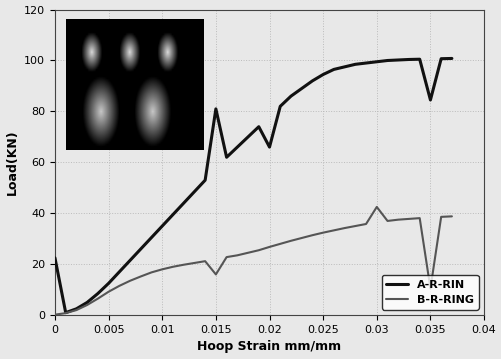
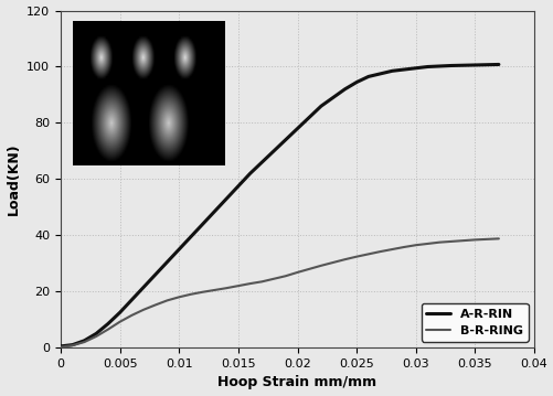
A-R-RIN/0: 22.5 -> 0.5
A-R-RIN/0.015: 81.0 -> 57.5
B-R-RING/0.015: 16.0 -> 22.0
A-R-RIN/0.02: 66.0 -> 78.0
B-R-RING/0.03: 42.5 -> 36.5
A-R-RIN/0.035: 84.5 -> 100.6
B-R-RING/0.035: 10.5 -> 38.4
